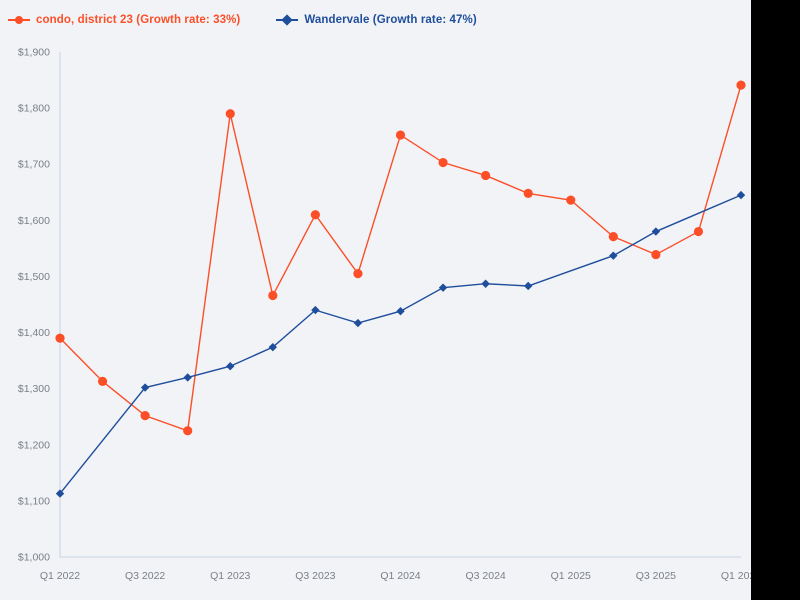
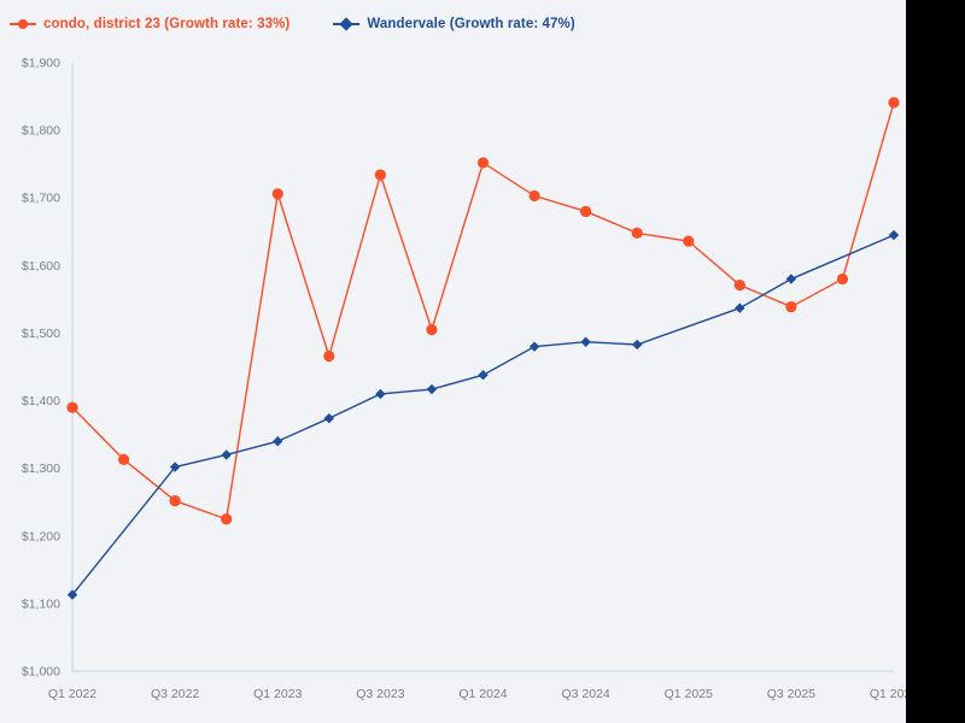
condo, district 23 (Growth rate: 33%)/Q1 2023: $1790 -> $1710
condo, district 23 (Growth rate: 33%)/Q3 2023: $1610 -> $1730
Wandervale (Growth rate: 47%)/Q3 2023: $1440 -> $1410
